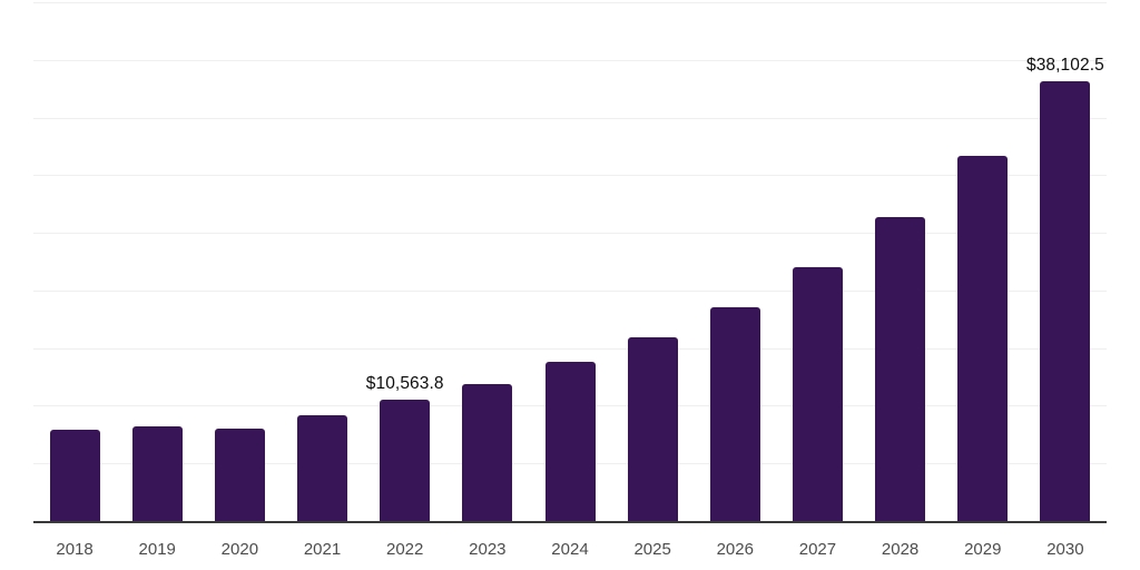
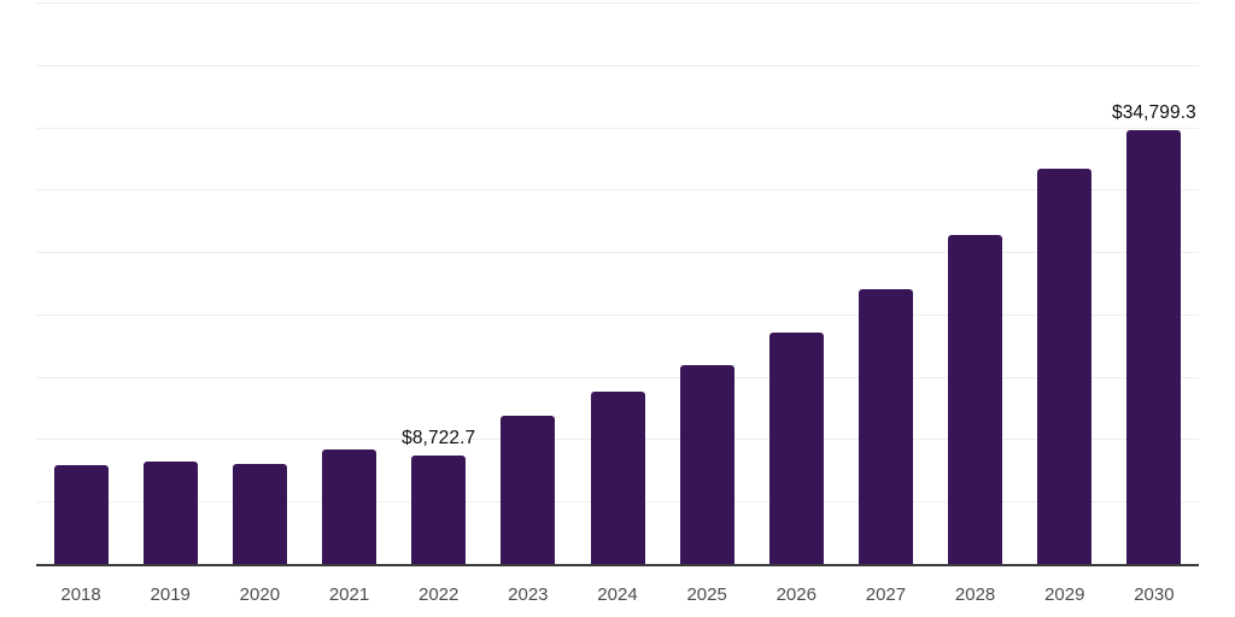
2022: $10,563.8 -> $8,722.7
2030: $38,102.5 -> $34,799.3
